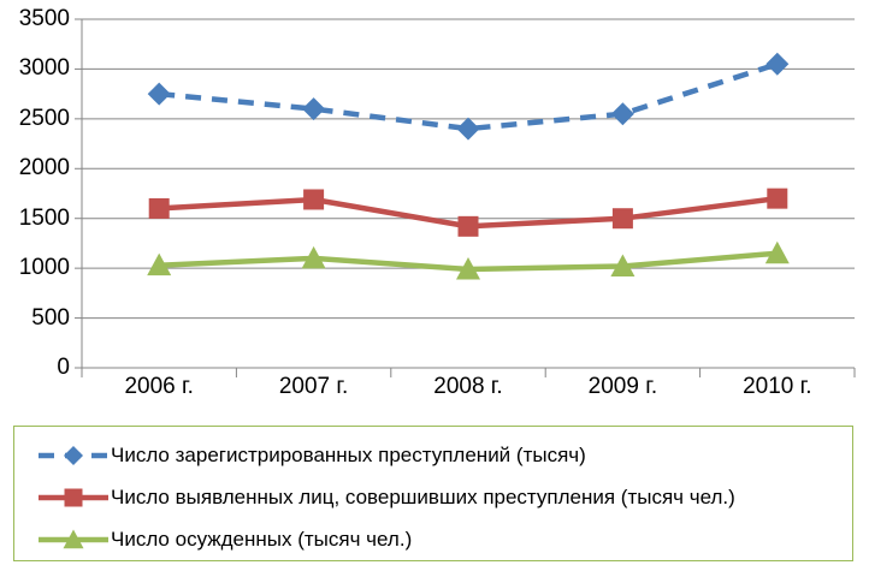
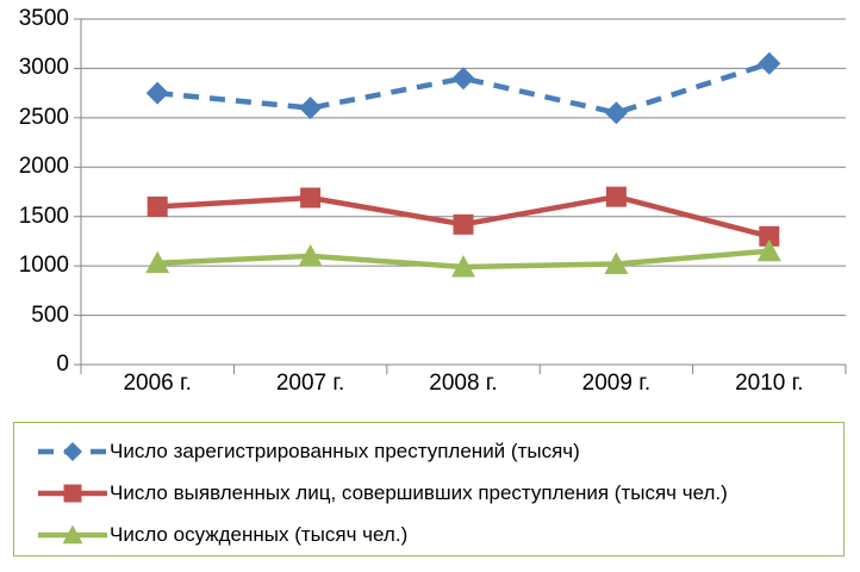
Число зарегистрированных преступлений (тысяч)/2008 г.: 2400 -> 2900
Число выявленных лиц, совершивших преступления (тысяч чел.)/2009 г.: 1500 -> 1700
Число выявленных лиц, совершивших преступления (тысяч чел.)/2010 г.: 1700 -> 1300
